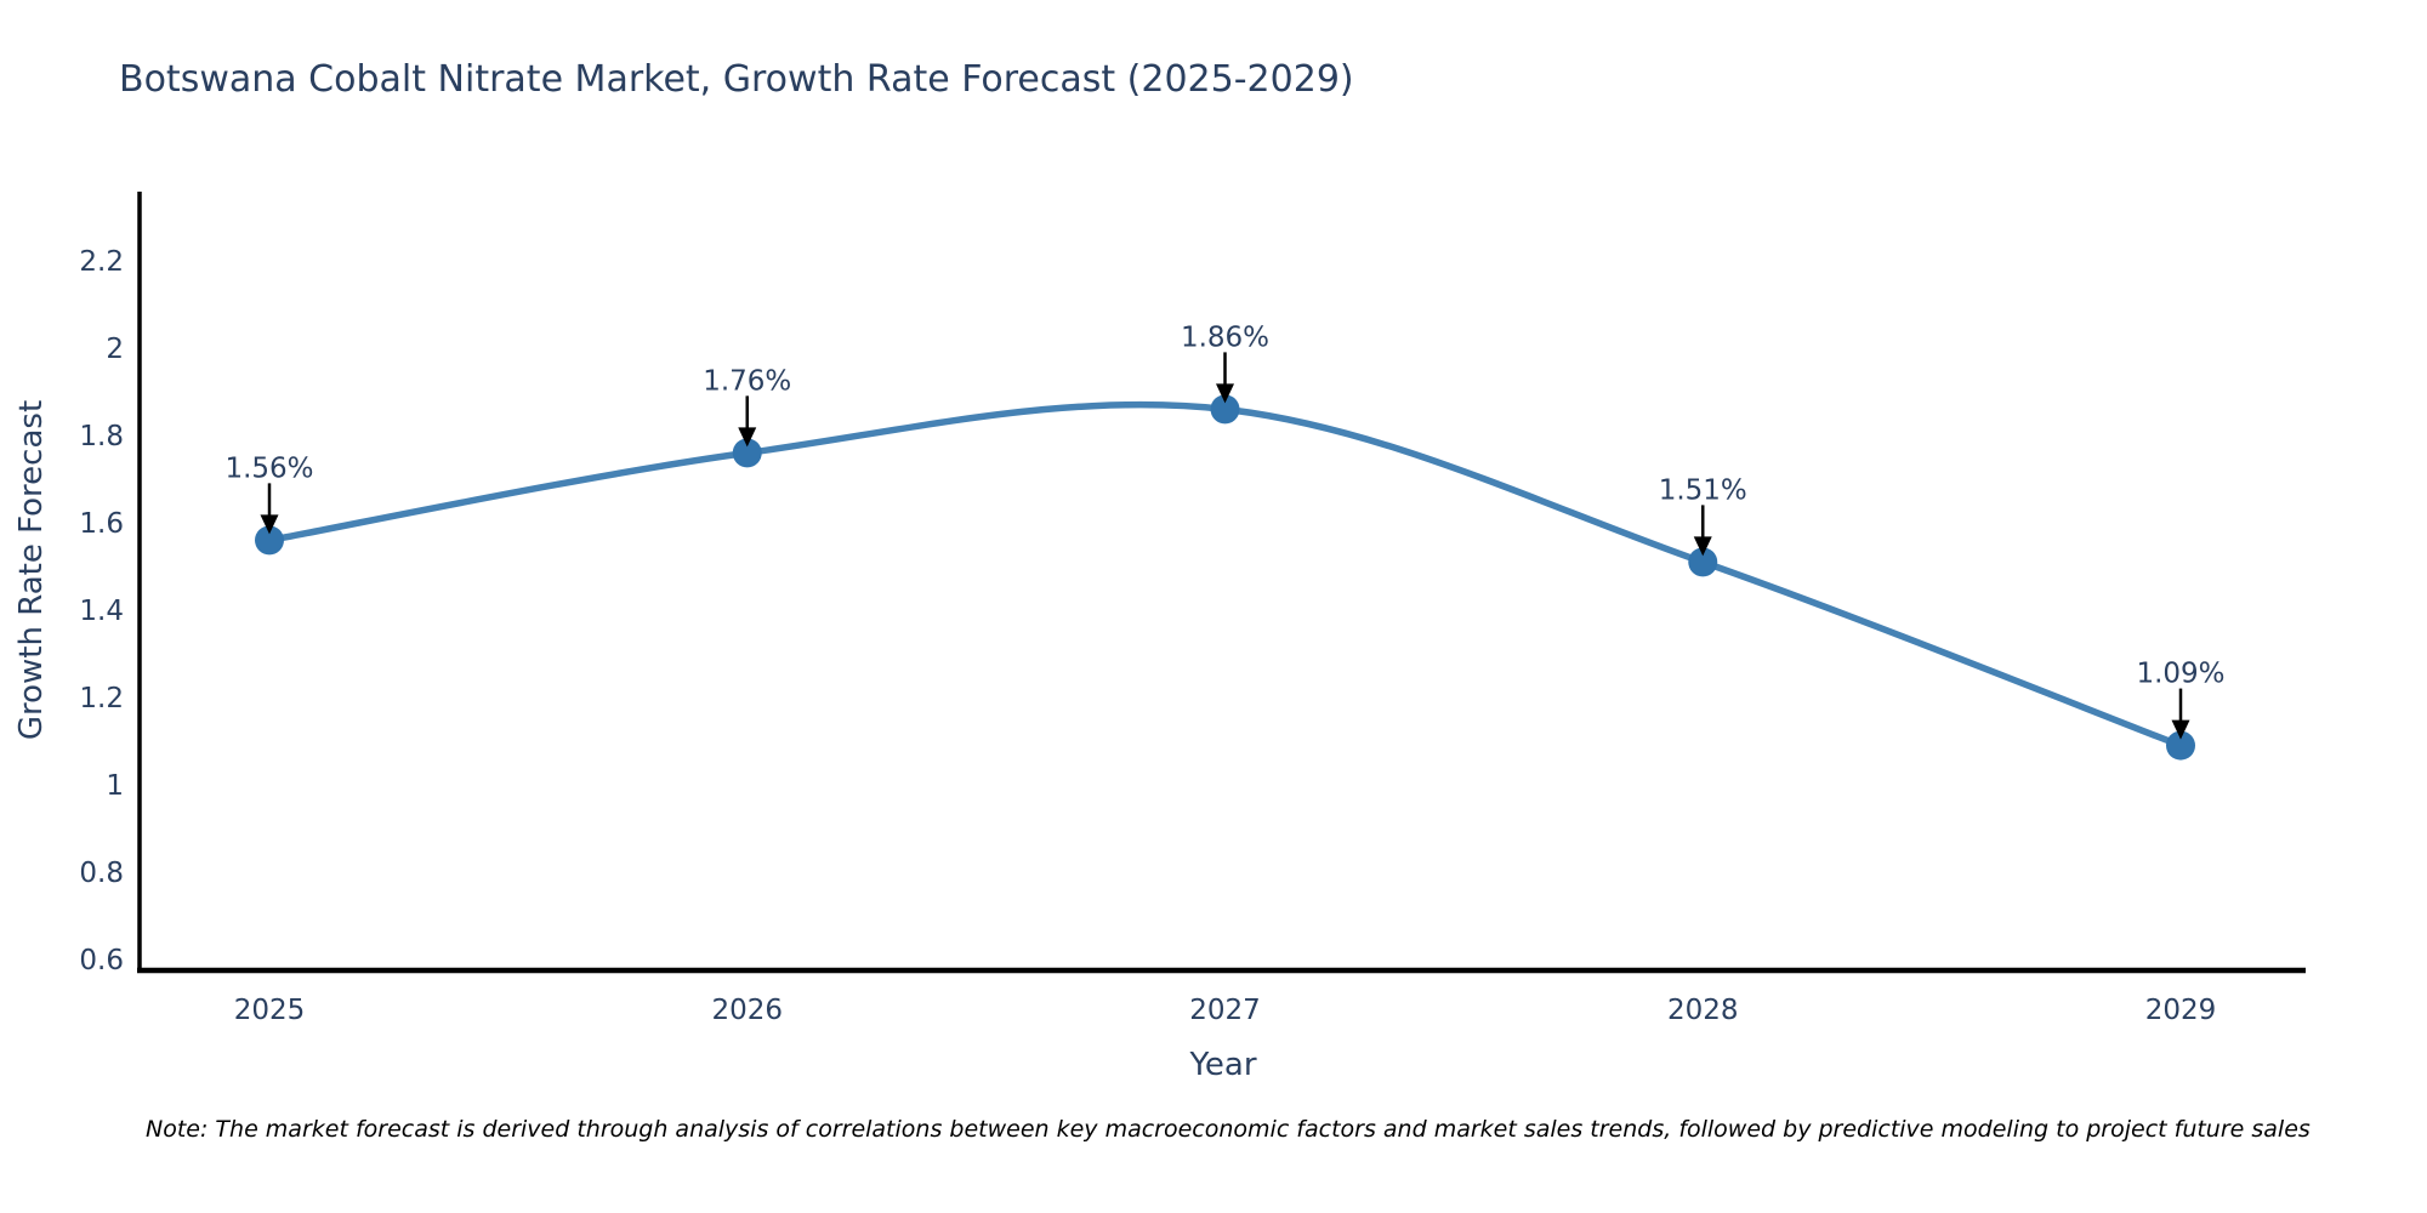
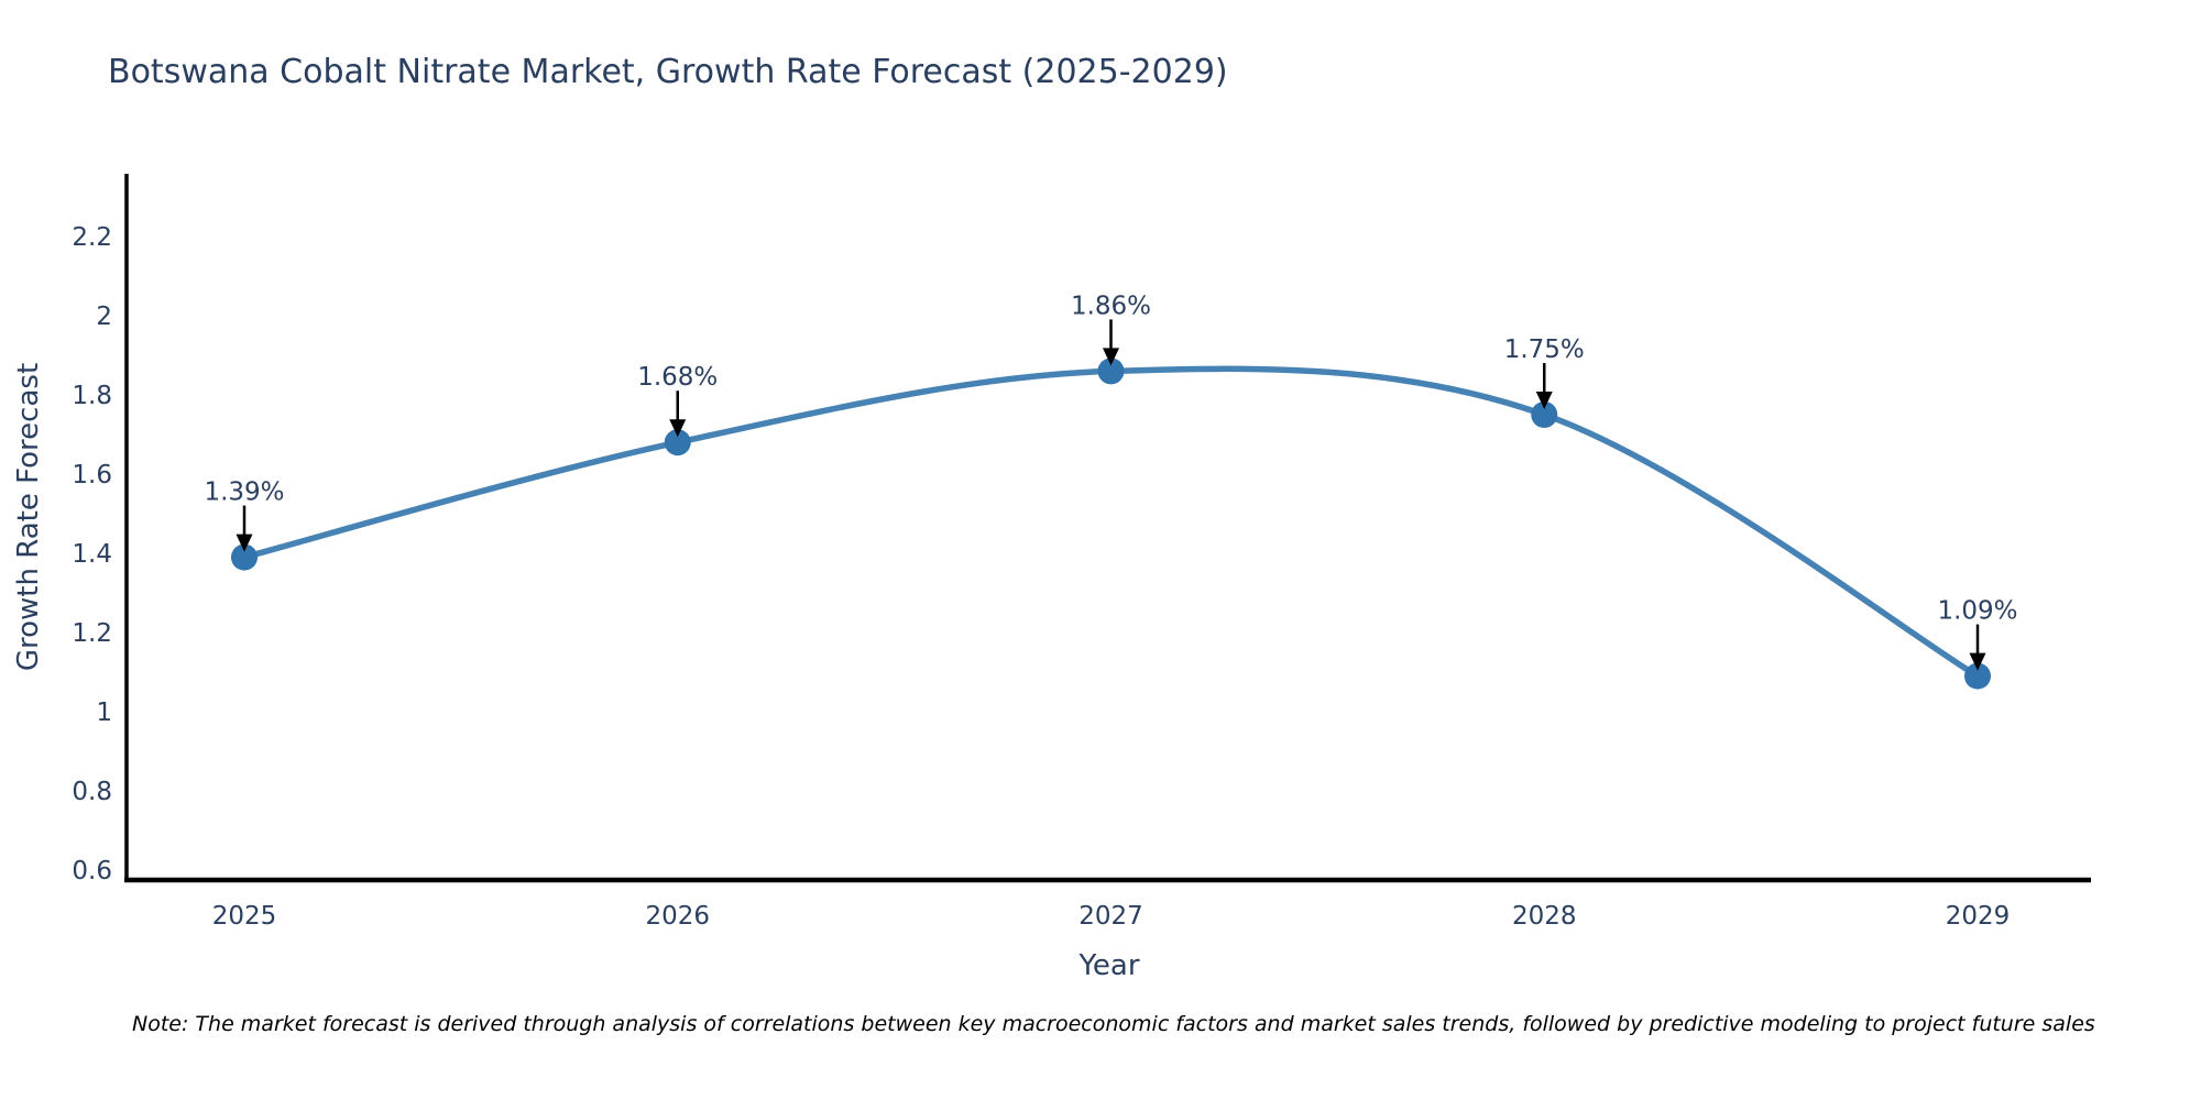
2025: 1.56% -> 1.39%
2026: 1.76% -> 1.68%
2028: 1.51% -> 1.75%
